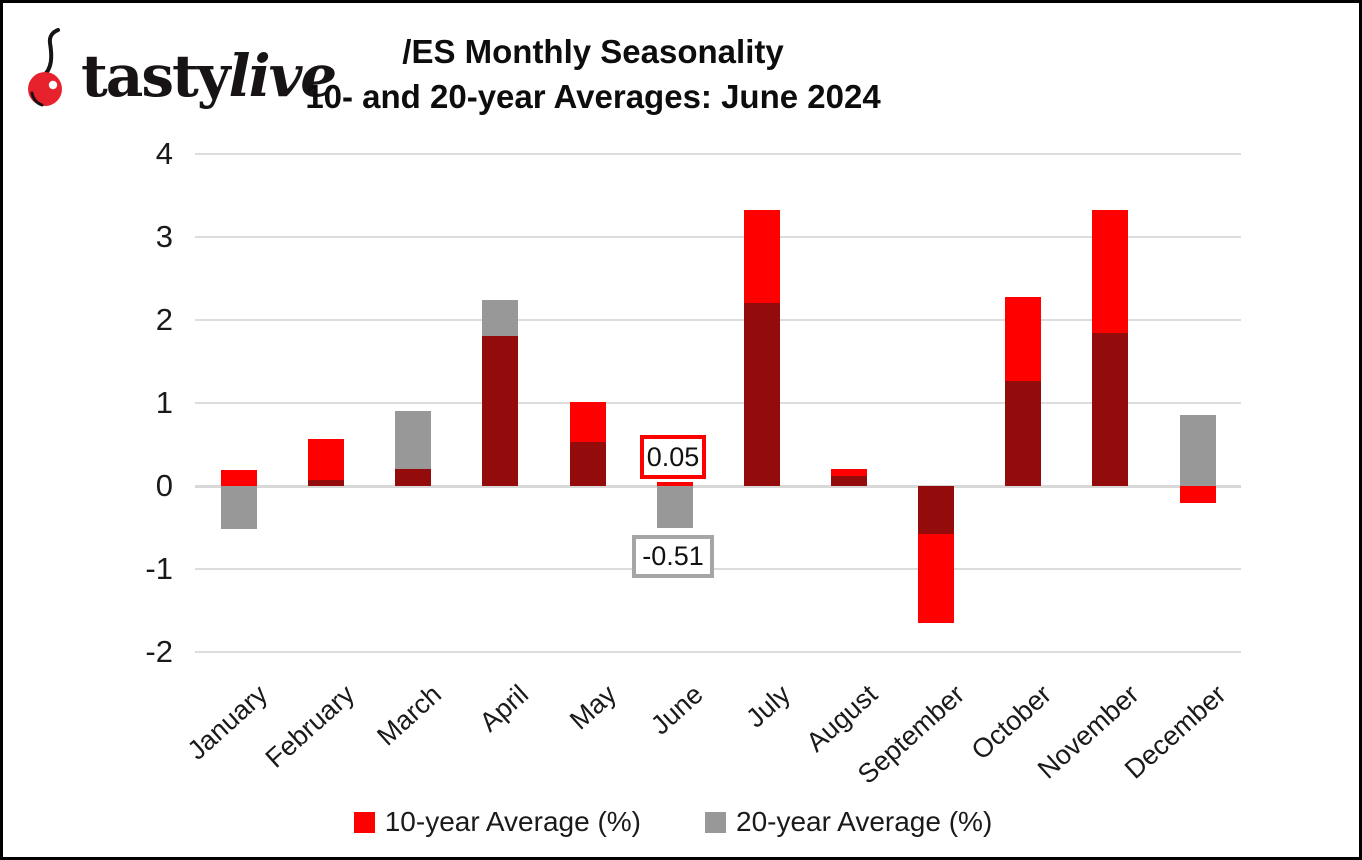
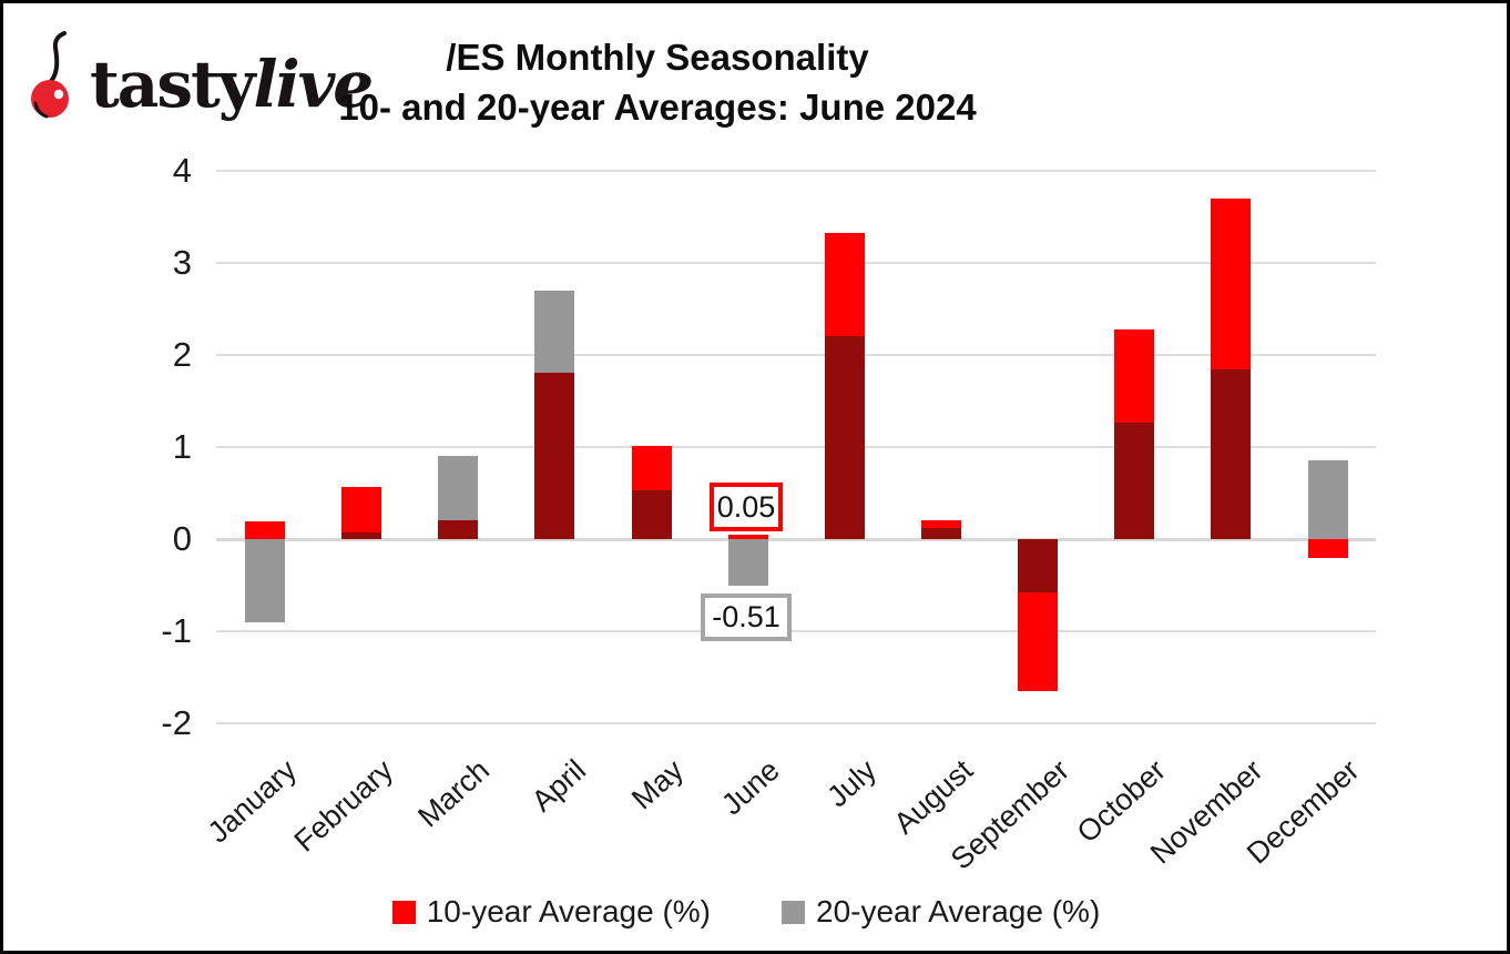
20-year Average (%)/January: -0.5 -> -0.9
20-year Average (%)/April: 2.2 -> 2.7
10-year Average (%)/November: 3.3 -> 3.7
